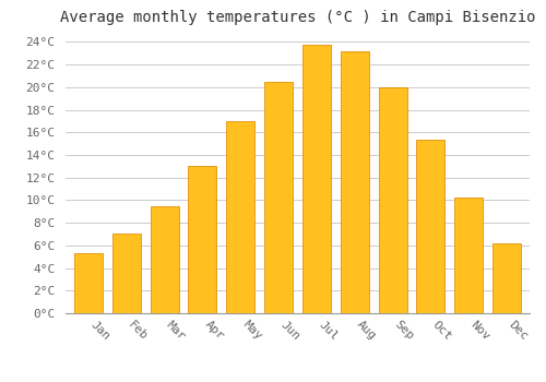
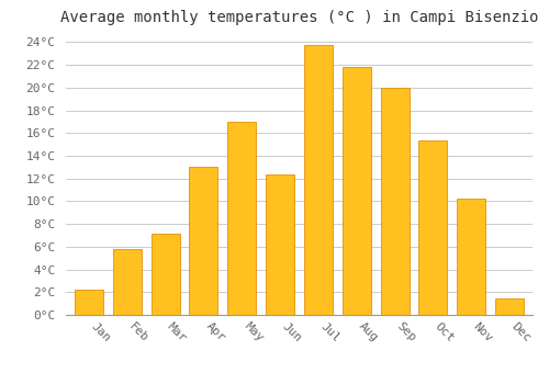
Jan: 5.3°C -> 2.2°C
Feb: 7.0°C -> 5.8°C
Mar: 9.5°C -> 7.1°C
Jun: 20.5°C -> 12.4°C
Aug: 23.2°C -> 21.8°C
Dec: 6.2°C -> 1.4°C
